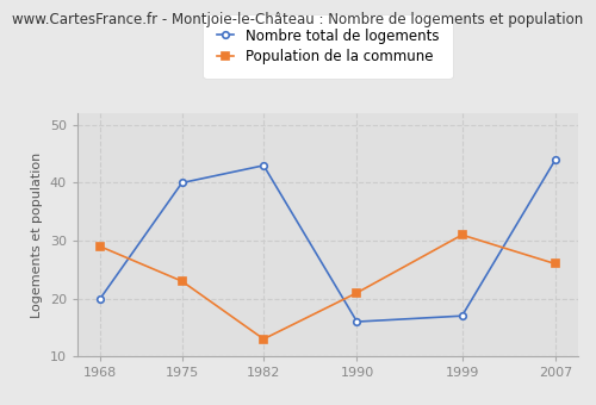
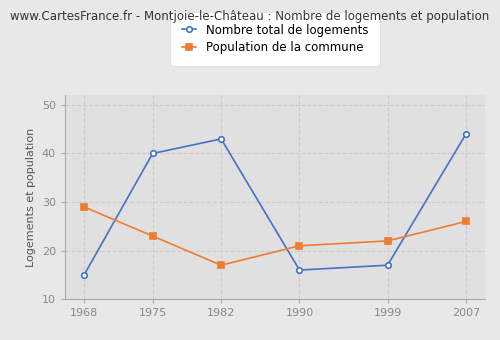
Nombre total de logements/1968: 20 -> 15
Population de la commune/1982: 13 -> 17
Population de la commune/1999: 31 -> 22
